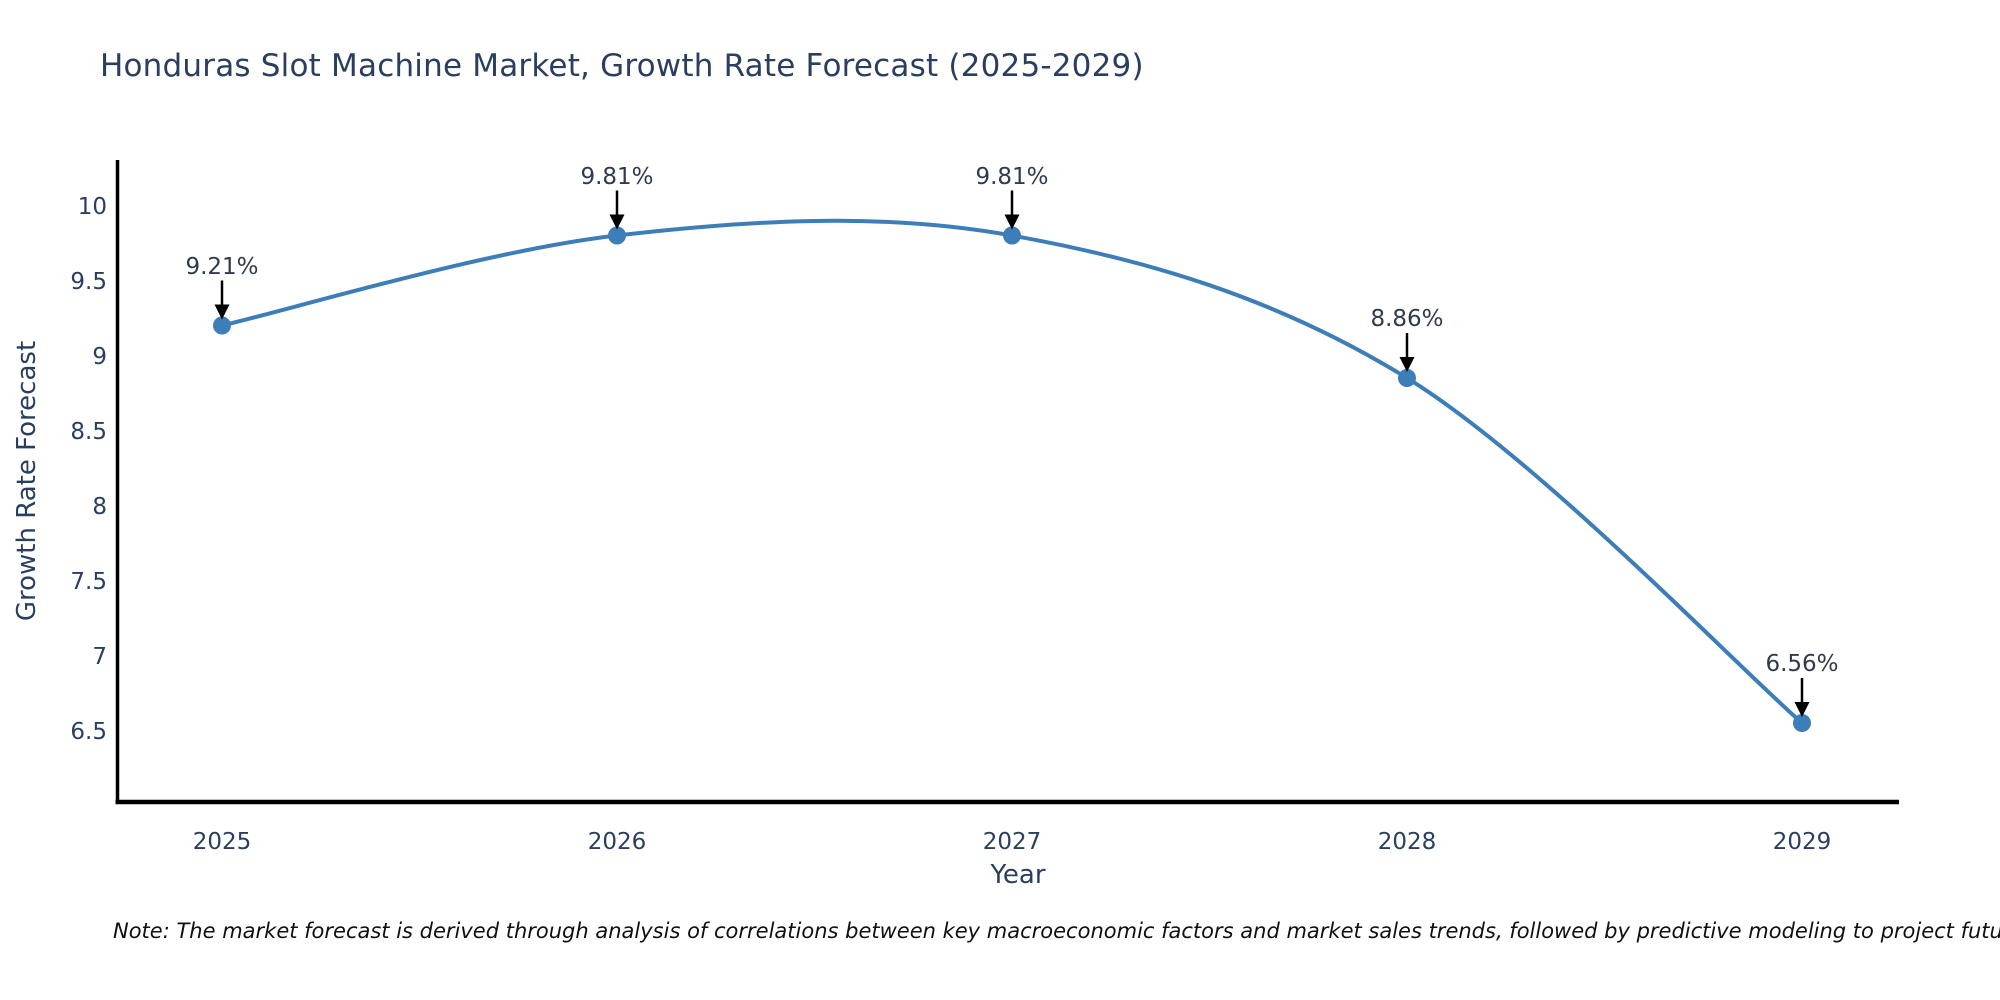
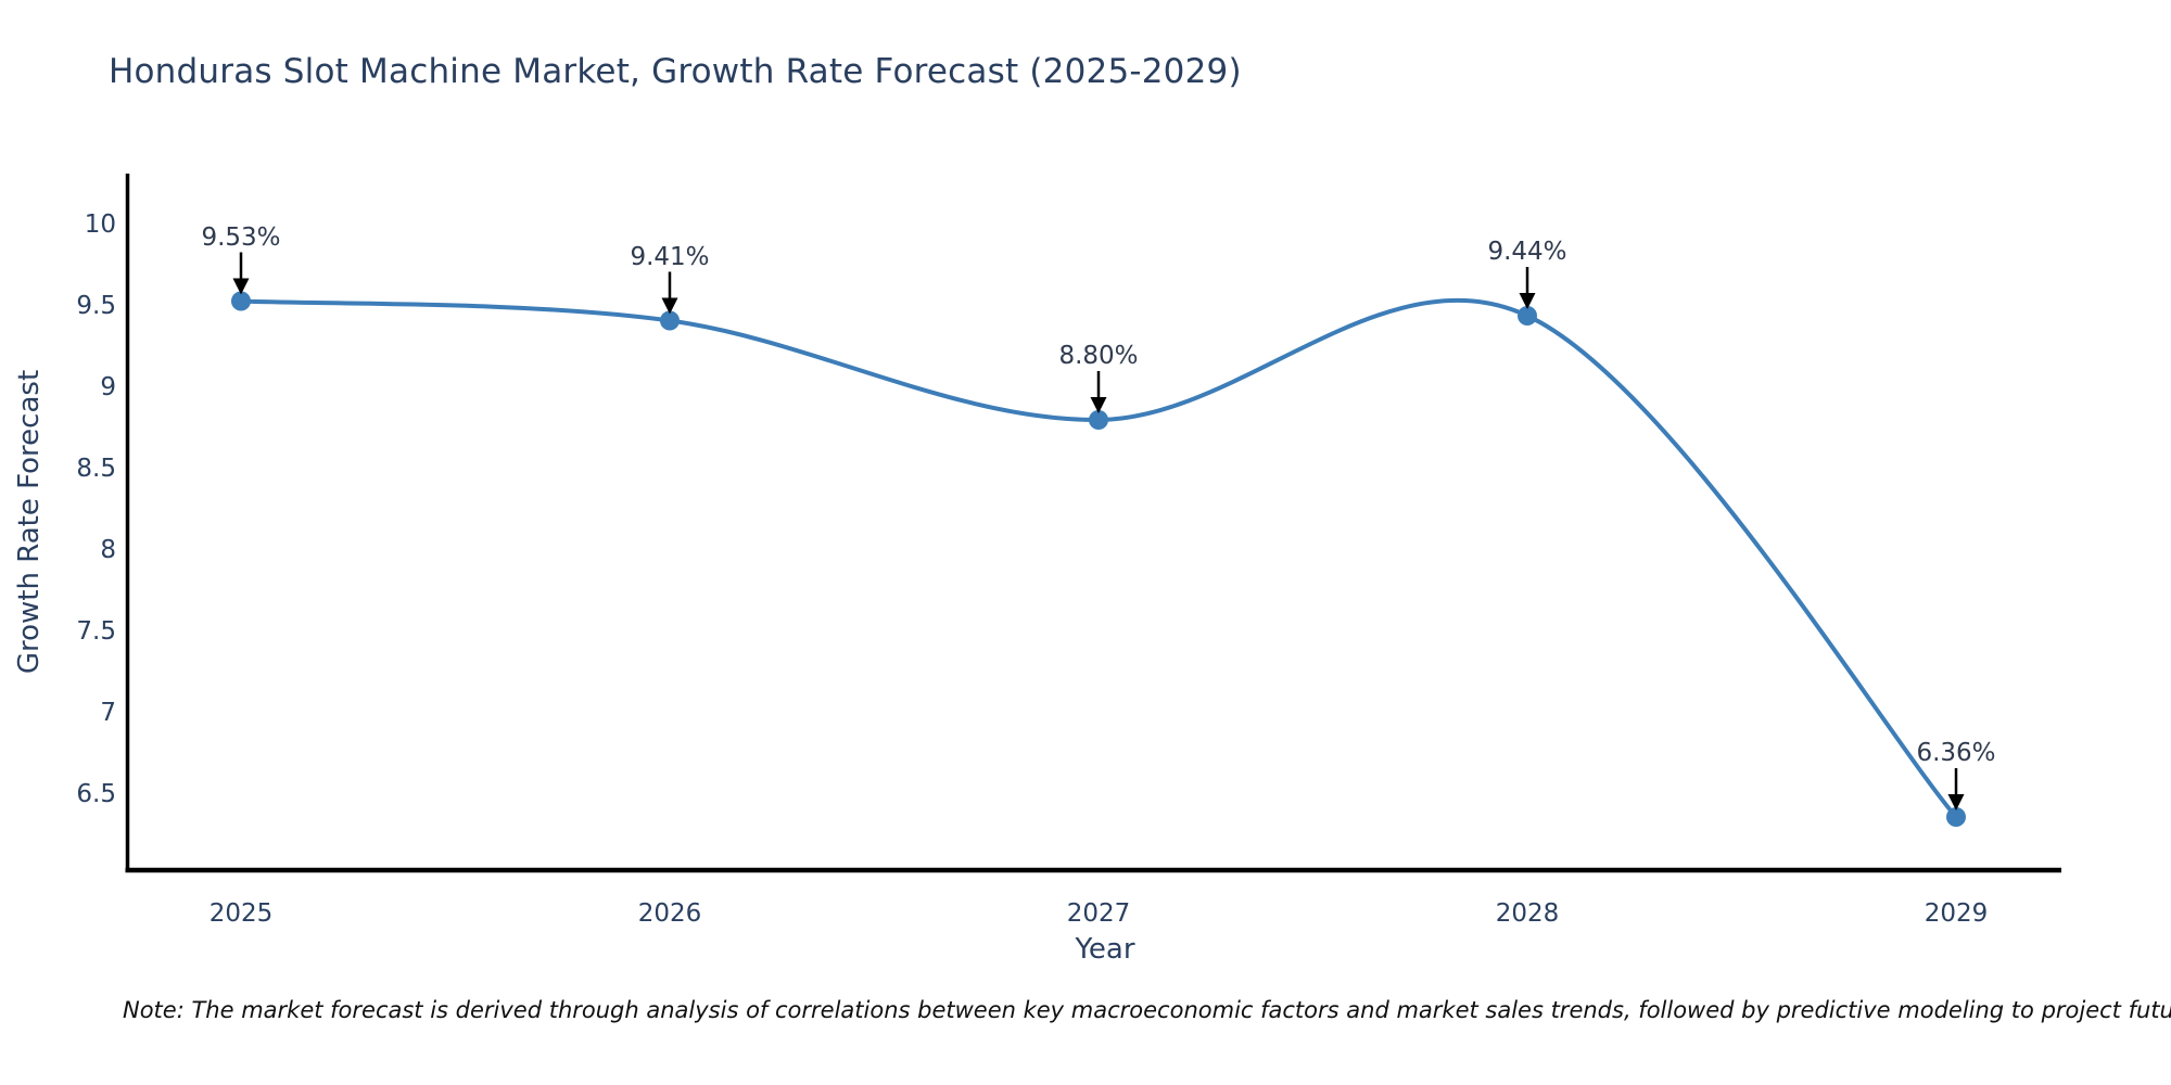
2025: 9.21% -> 9.53%
2026: 9.81% -> 9.41%
2027: 9.81% -> 8.80%
2028: 8.86% -> 9.44%
2029: 6.56% -> 6.36%
